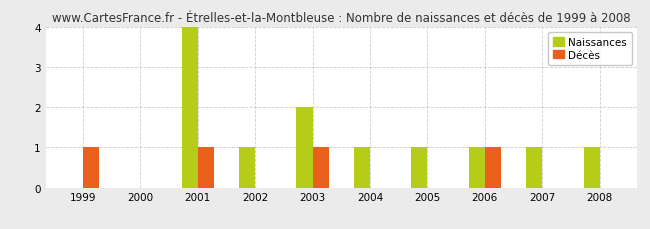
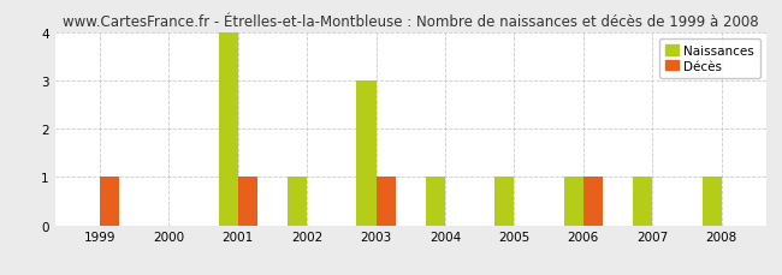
Naissances/2003: 2 -> 3
